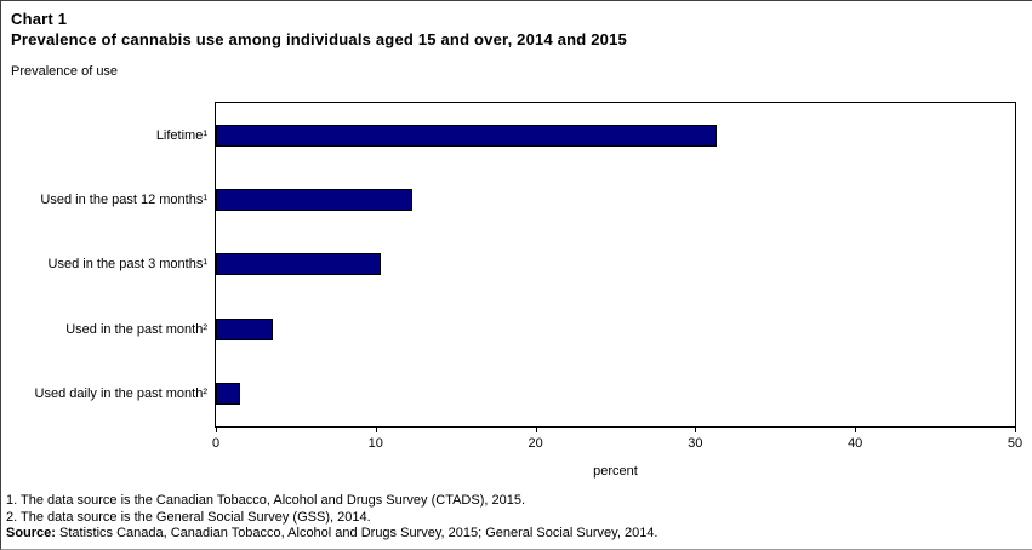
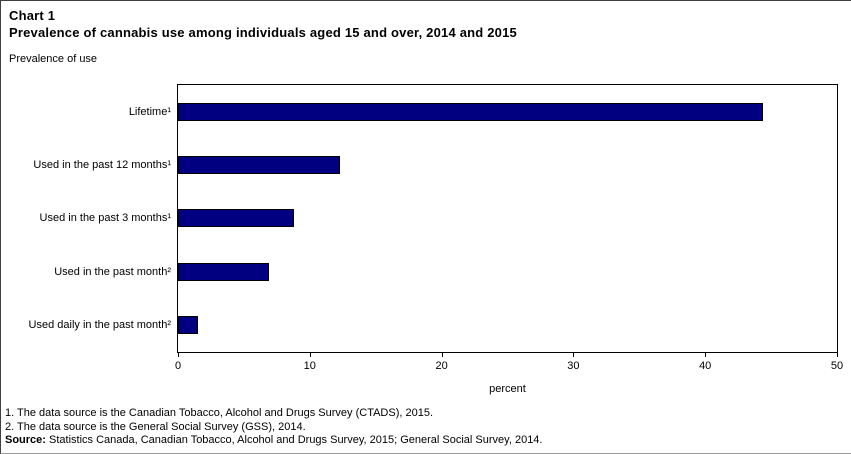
Lifetime¹: 31.3 -> 44.4
Used in the past 3 months¹: 10.3 -> 8.8
Used in the past month²: 3.6 -> 6.9
